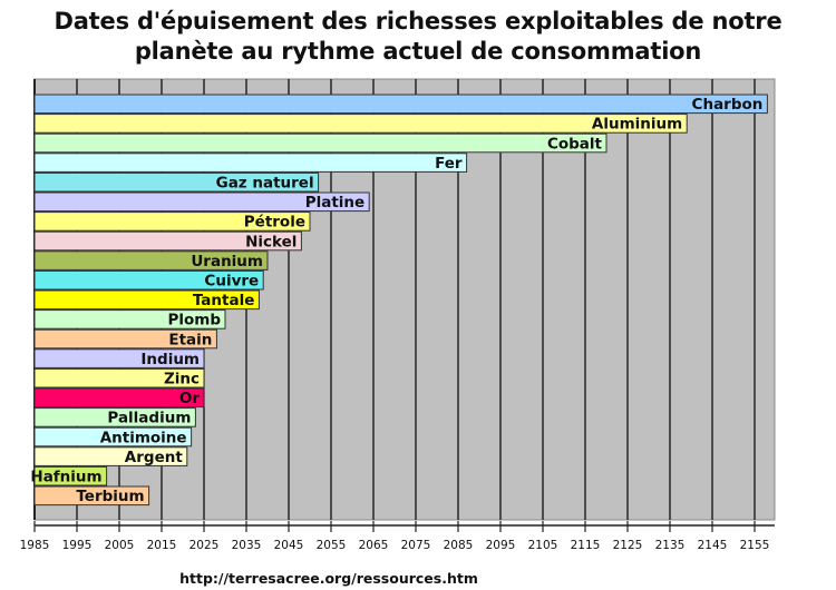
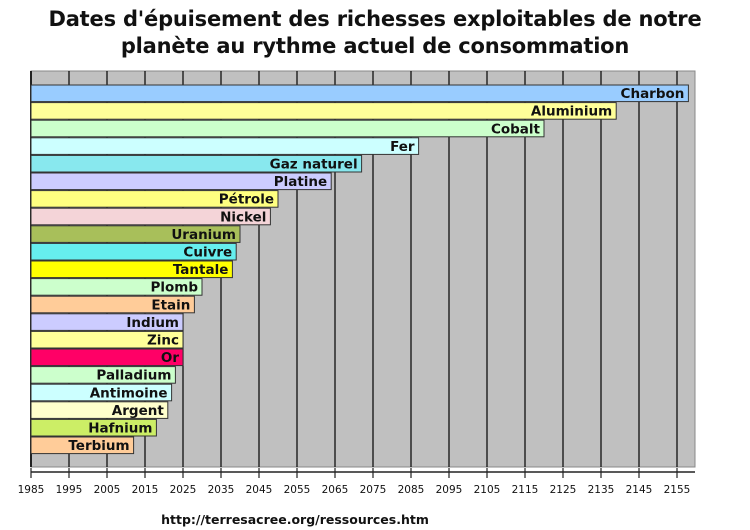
Gaz naturel: 2052 -> 2072
Hafnium: 2002 -> 2018
